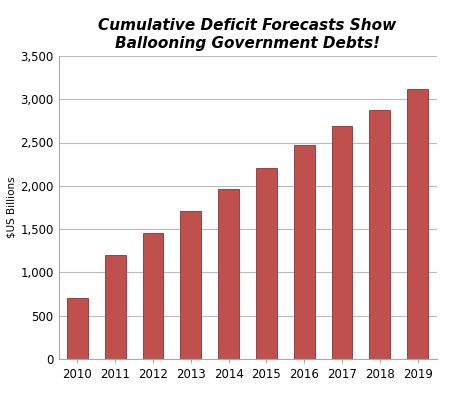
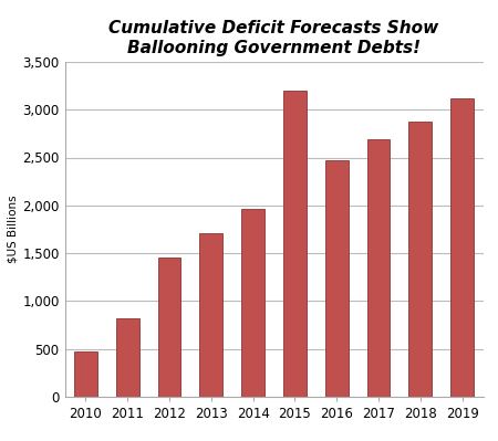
2010: 700 -> 480
2011: 1,200 -> 820
2015: 2,210 -> 3,200
